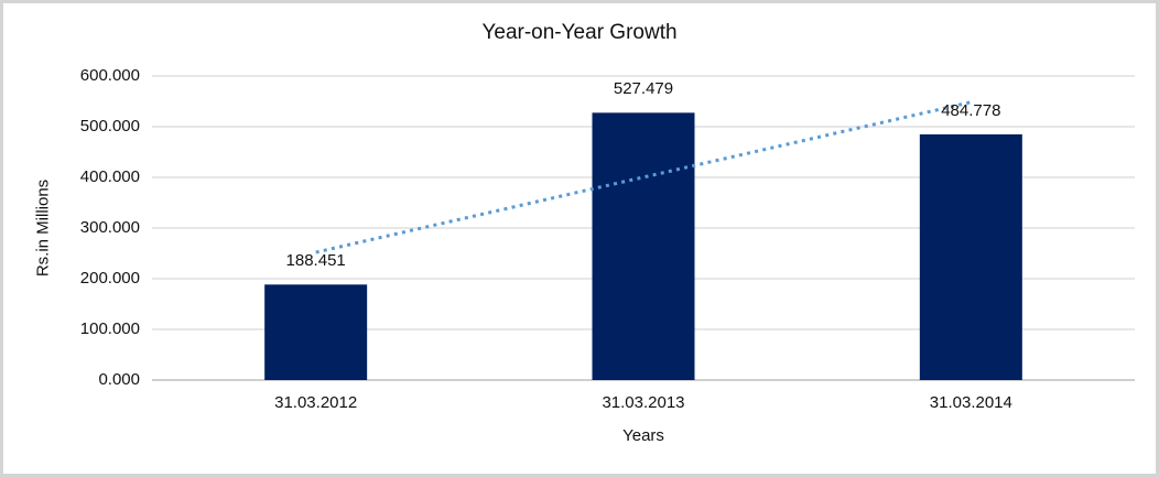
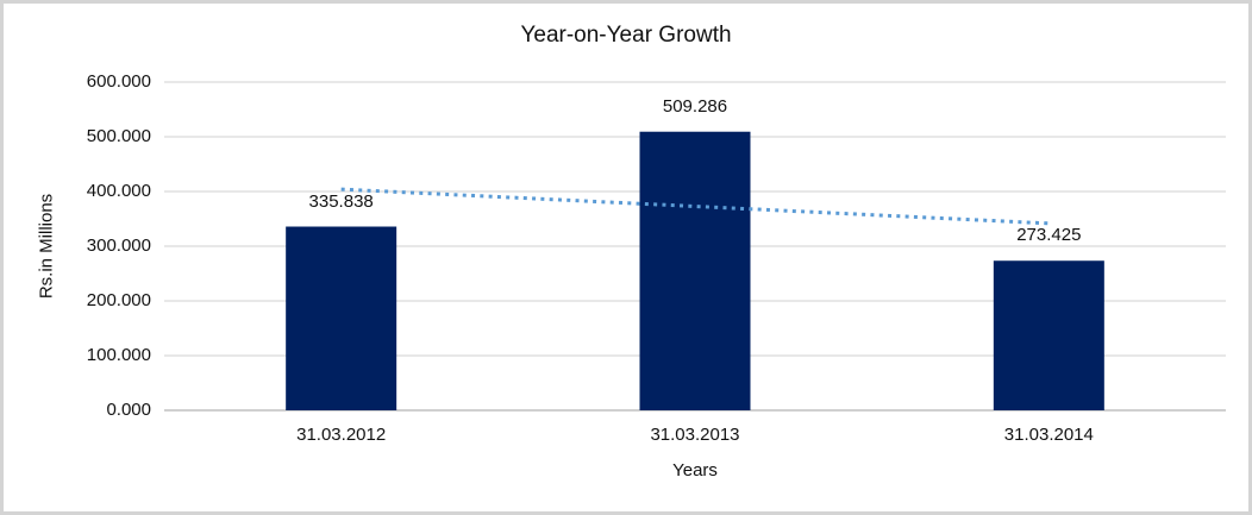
31.03.2012: 188.451 -> 335.838
31.03.2013: 527.479 -> 509.286
31.03.2014: 484.778 -> 273.425
